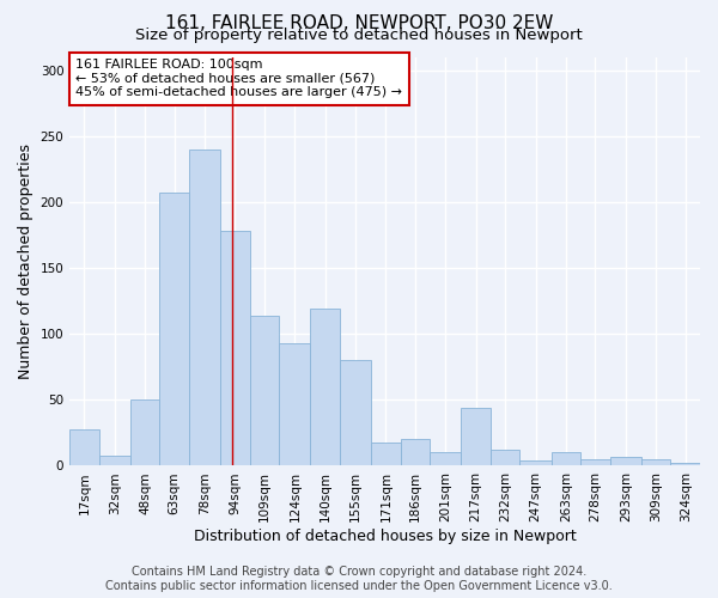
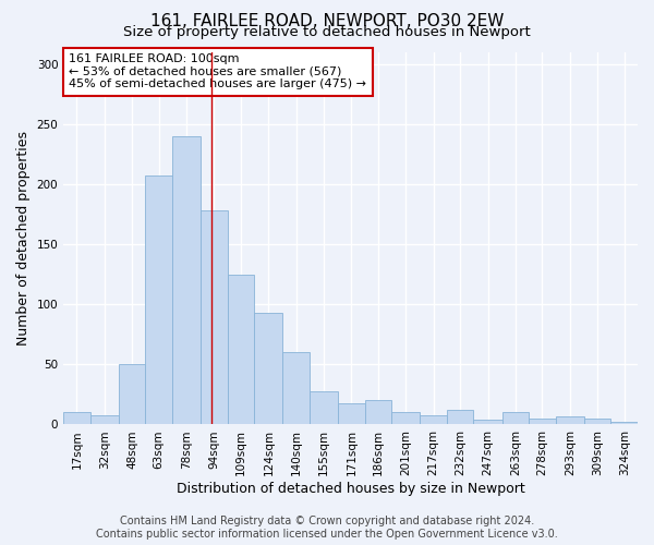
17sqm: 28 -> 10
109sqm: 114 -> 125
140sqm: 119 -> 60
155sqm: 80 -> 28
217sqm: 44 -> 8
